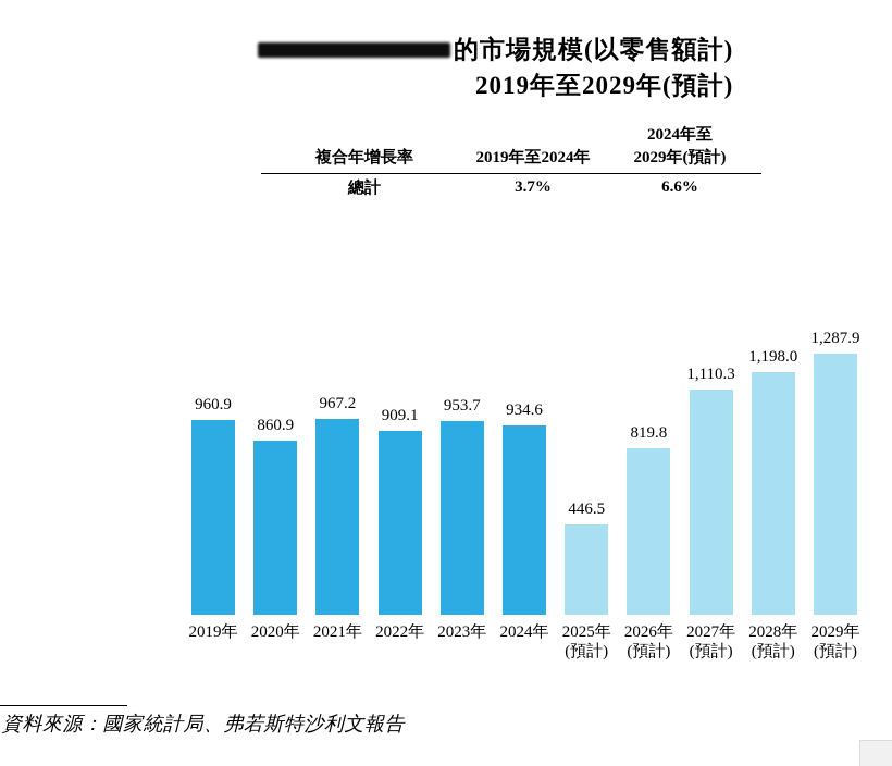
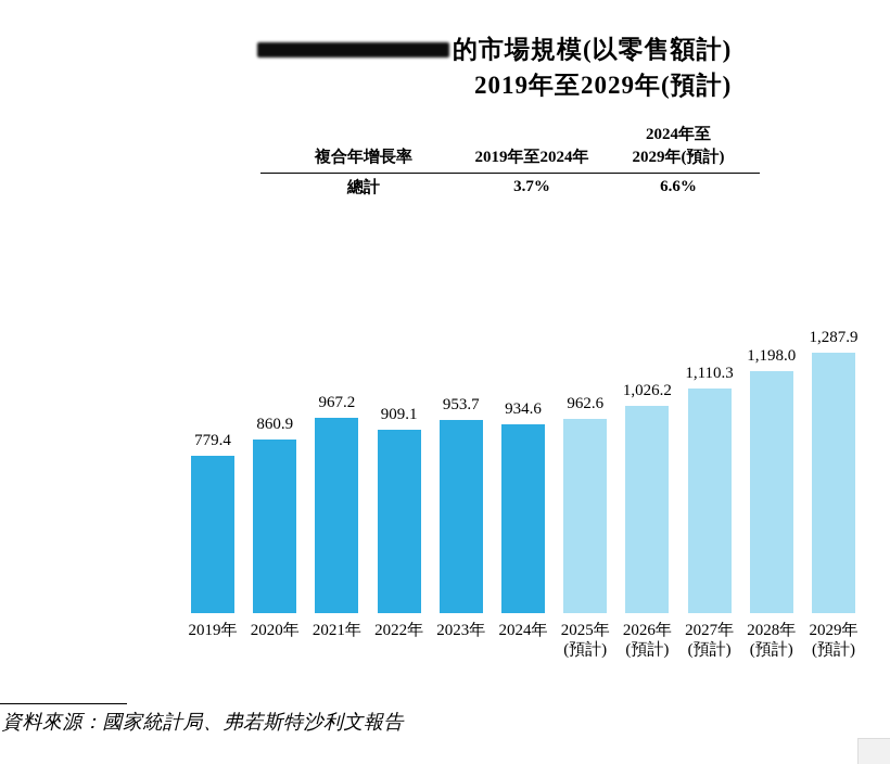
2019年: 960.9 -> 779.4
2025年: 446.5 -> 962.6
2026年: 819.8 -> 1,026.2
